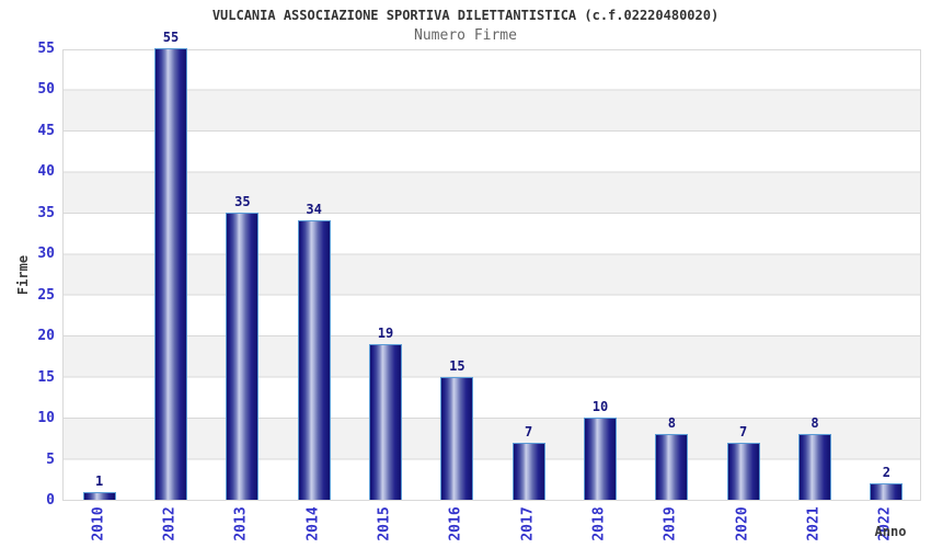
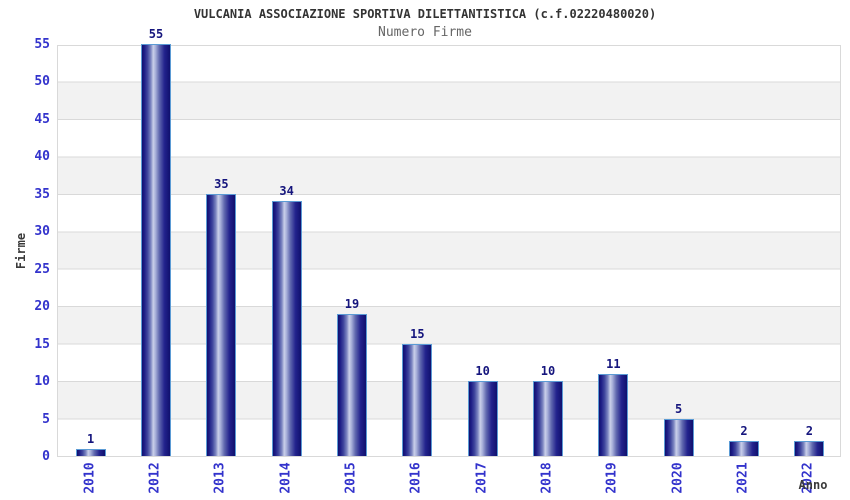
2017: 7 -> 10
2019: 8 -> 11
2020: 7 -> 5
2021: 8 -> 2
